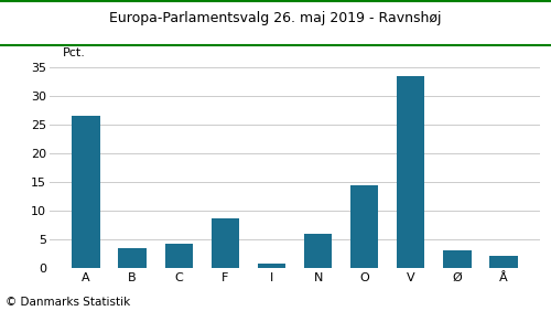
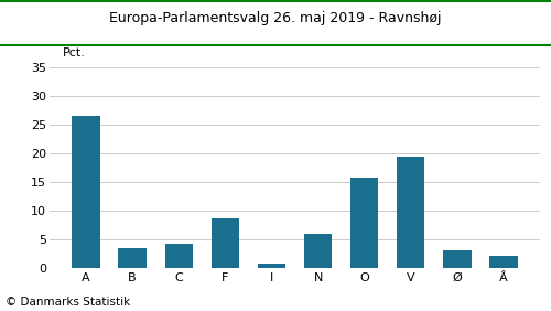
O: 14.3 -> 15.8
V: 33.5 -> 19.4
